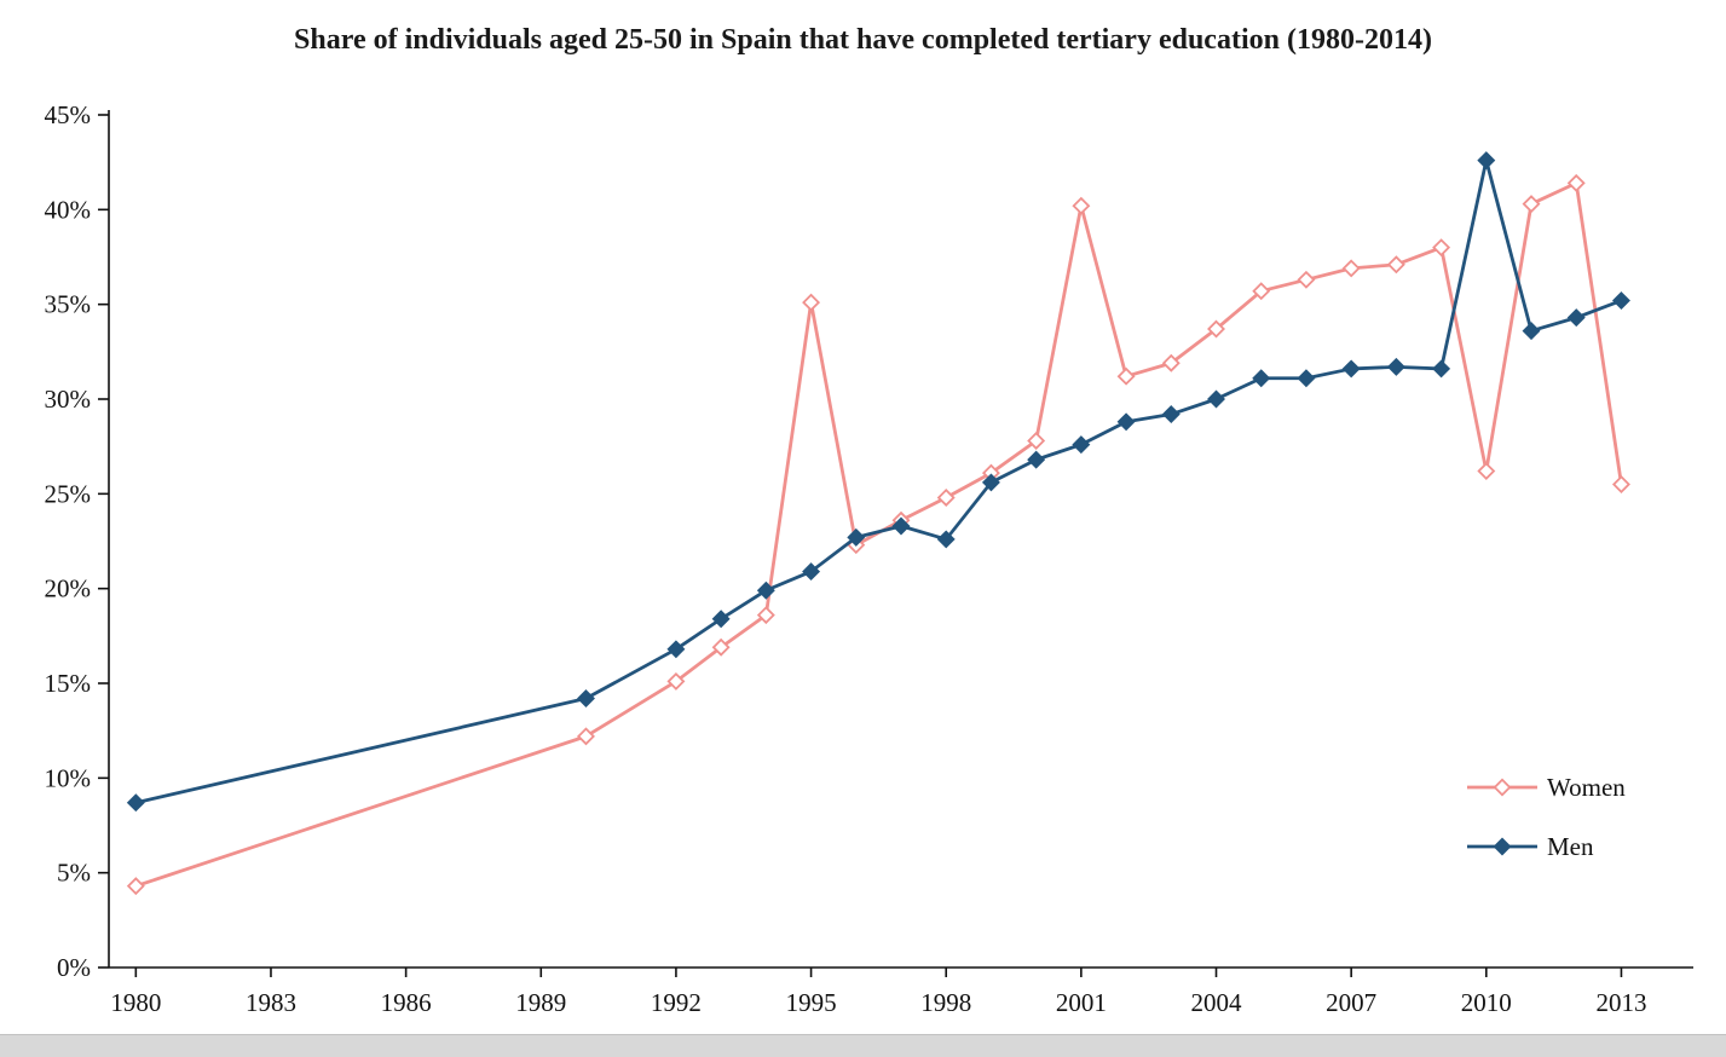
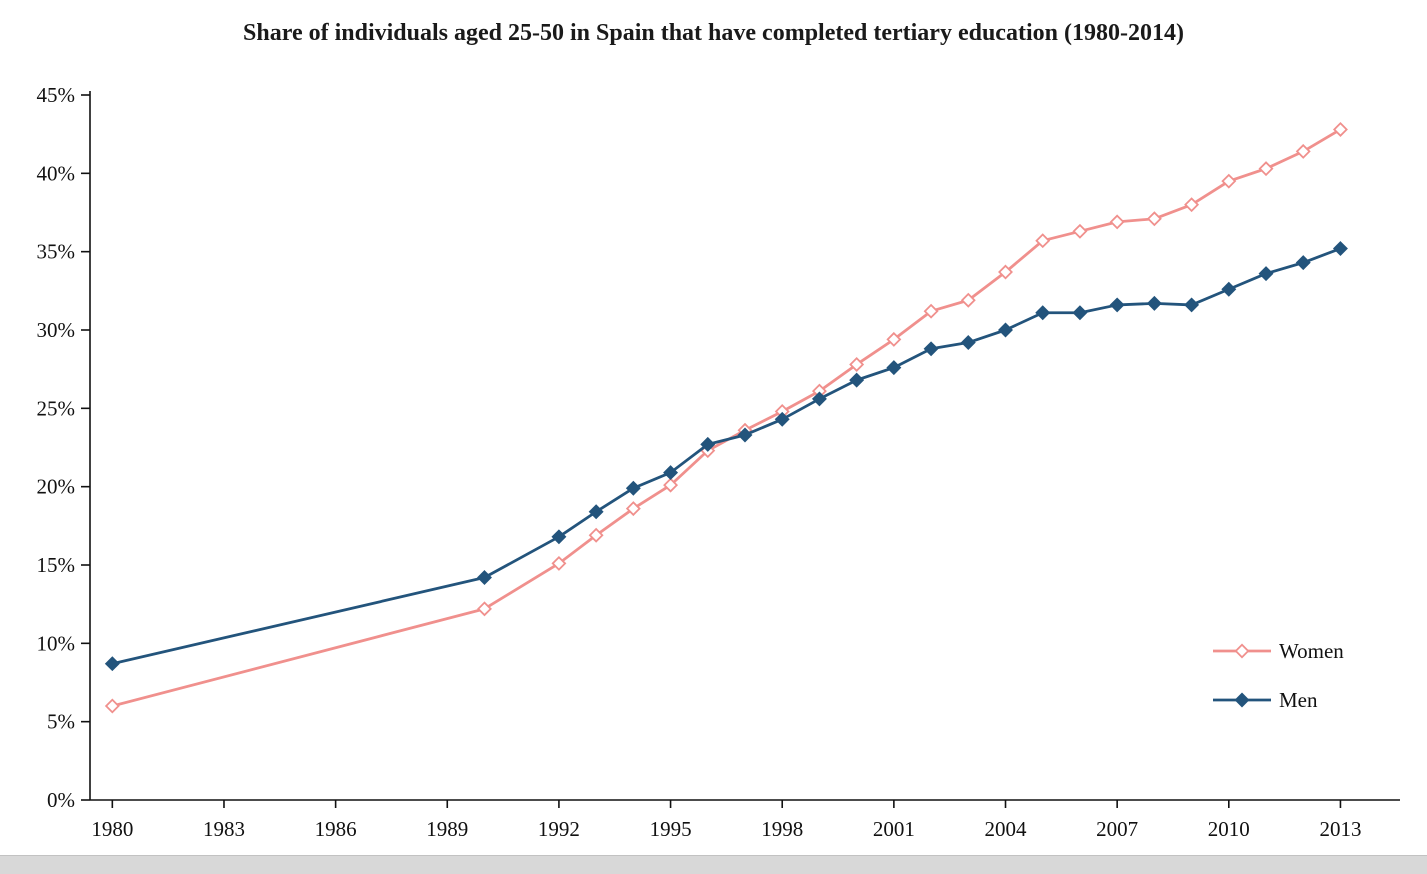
Women/1980: 4.3% -> 6.0%
Women/1995: 35.1% -> 20.1%
Men/1998: 22.6% -> 24.3%
Women/2001: 40.2% -> 29.4%
Women/2010: 26.2% -> 39.5%
Men/2010: 42.6% -> 32.6%
Women/2013: 25.5% -> 42.8%
